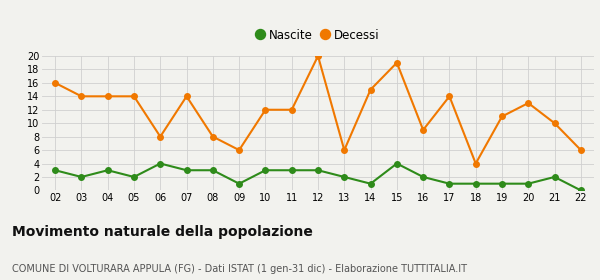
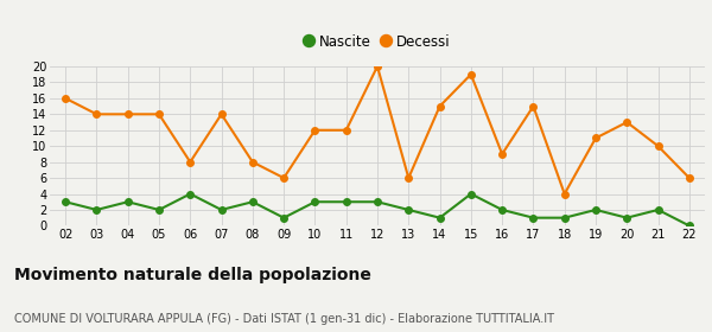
Nascite/07: 3 -> 2
Decessi/17: 14 -> 15
Nascite/19: 1 -> 2
